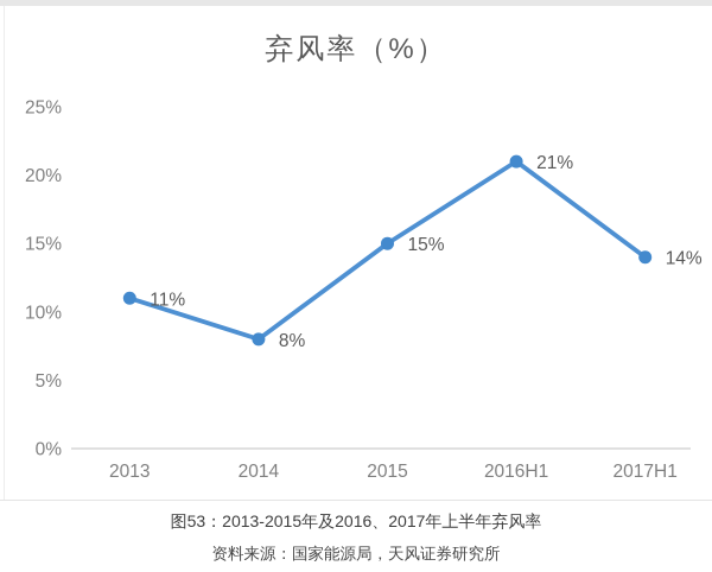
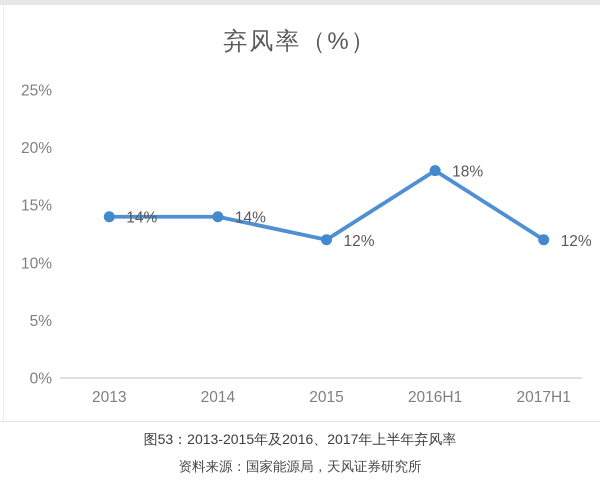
2013: 11% -> 14%
2014: 8% -> 14%
2015: 15% -> 12%
2016H1: 21% -> 18%
2017H1: 14% -> 12%
